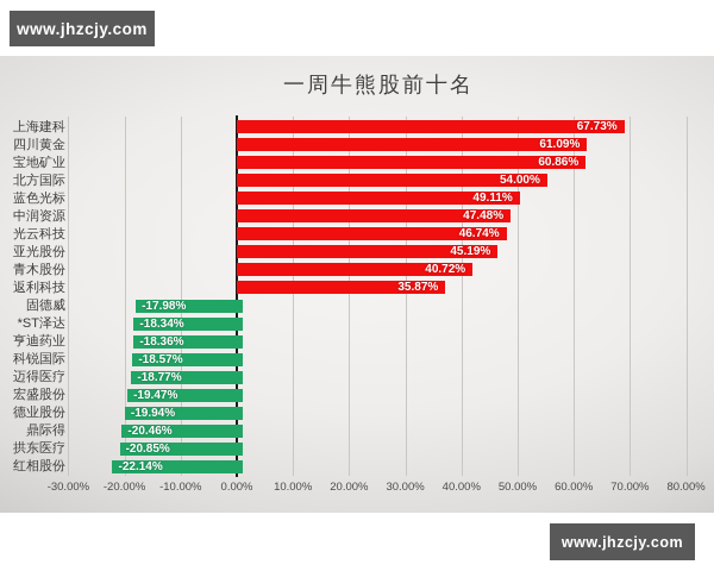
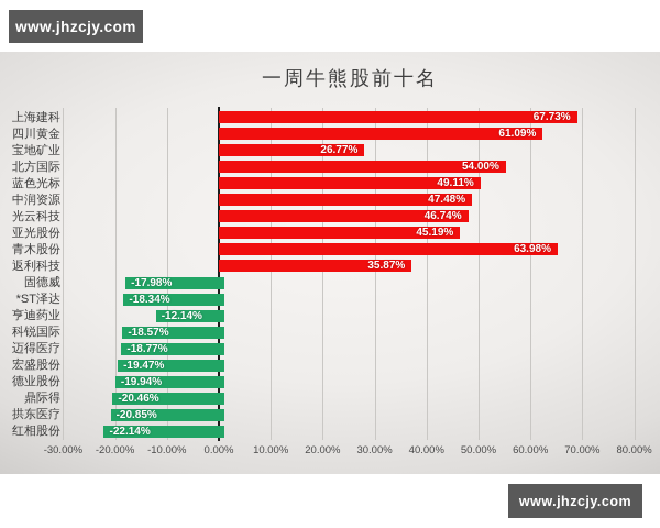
宝地矿业: 60.86% -> 26.77%
青木股份: 40.72% -> 63.98%
亨迪药业: -18.36% -> -12.14%
